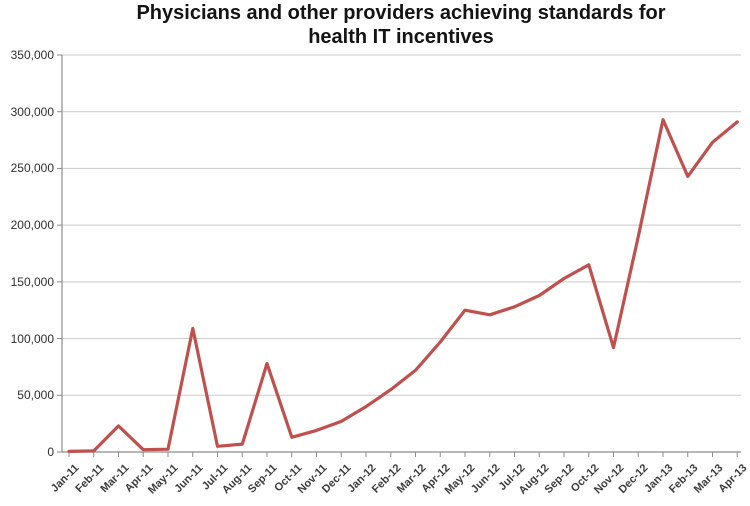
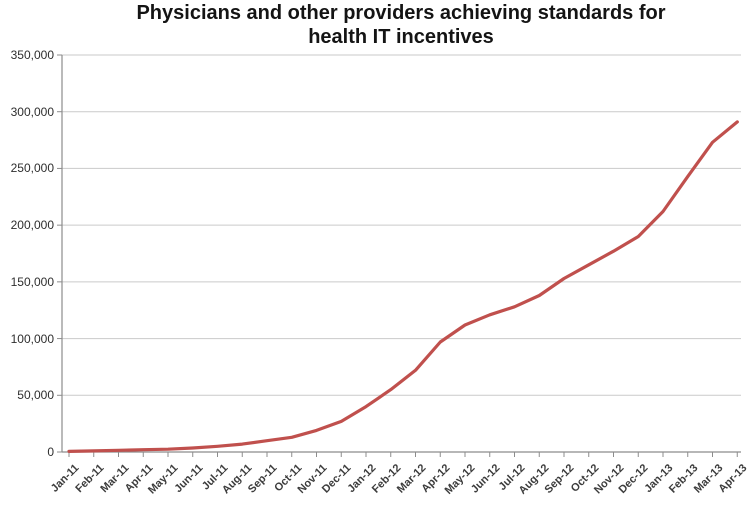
Mar-11: 23000 -> 2000
Jun-11: 109000 -> 4000
Sep-11: 78000 -> 10000
May-12: 125000 -> 112000
Nov-12: 92000 -> 177000
Jan-13: 293000 -> 212000
